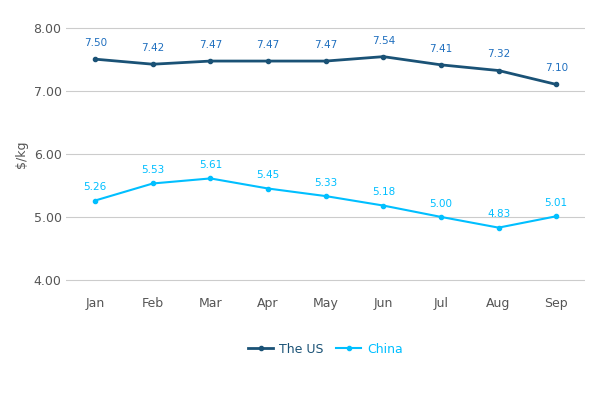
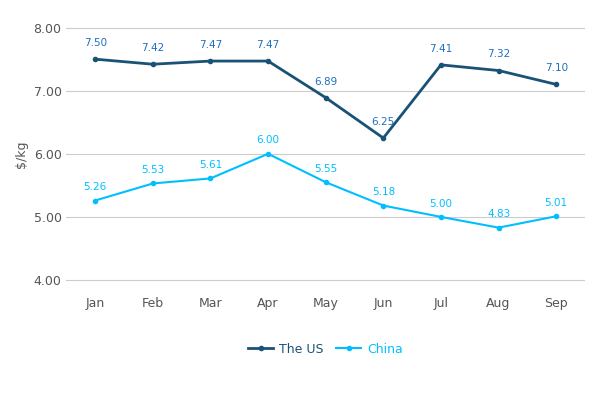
China/Apr: 5.45 -> 6.00
The US/May: 7.47 -> 6.89
China/May: 5.33 -> 5.55
The US/Jun: 7.54 -> 6.25
